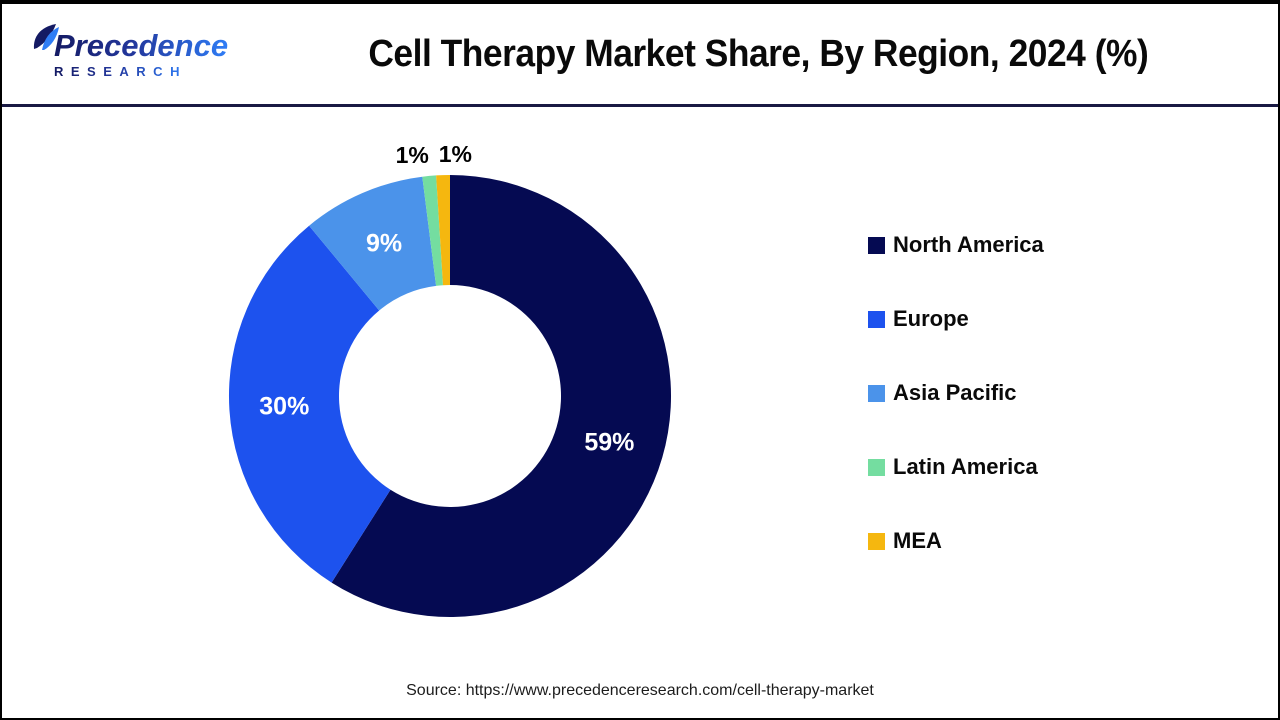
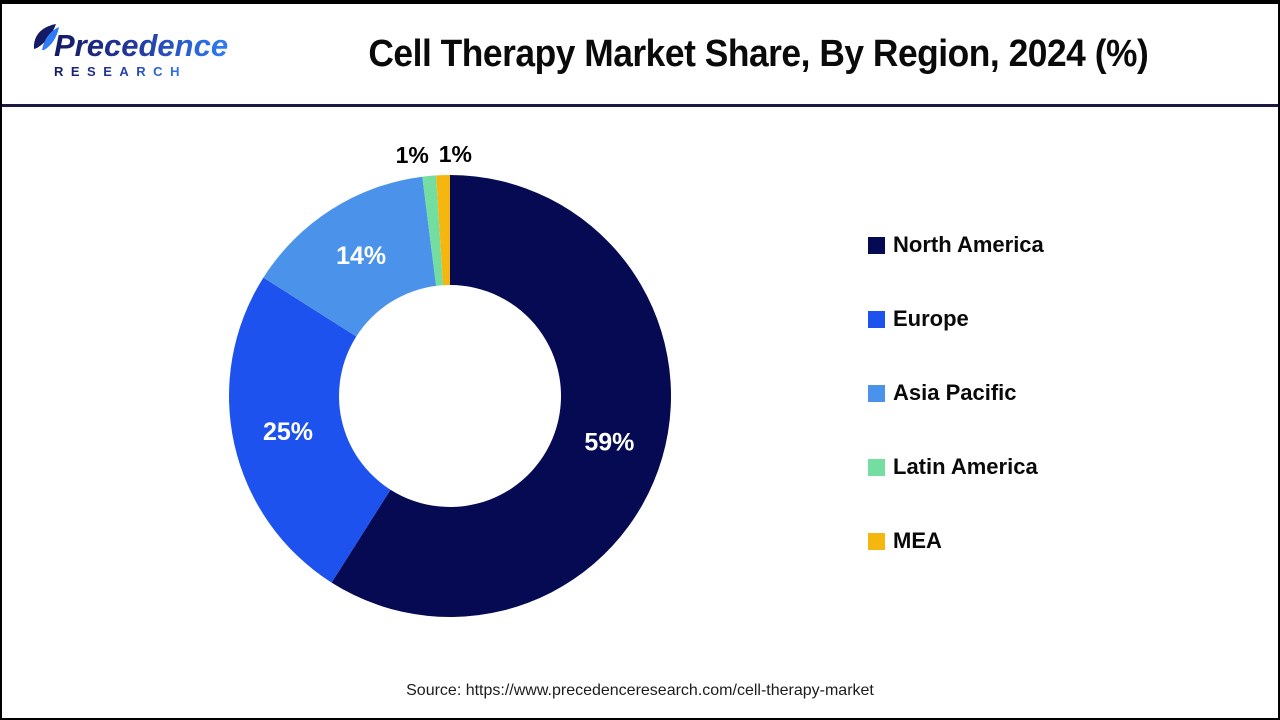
Europe: 30% -> 25%
Asia Pacific: 9% -> 14%
